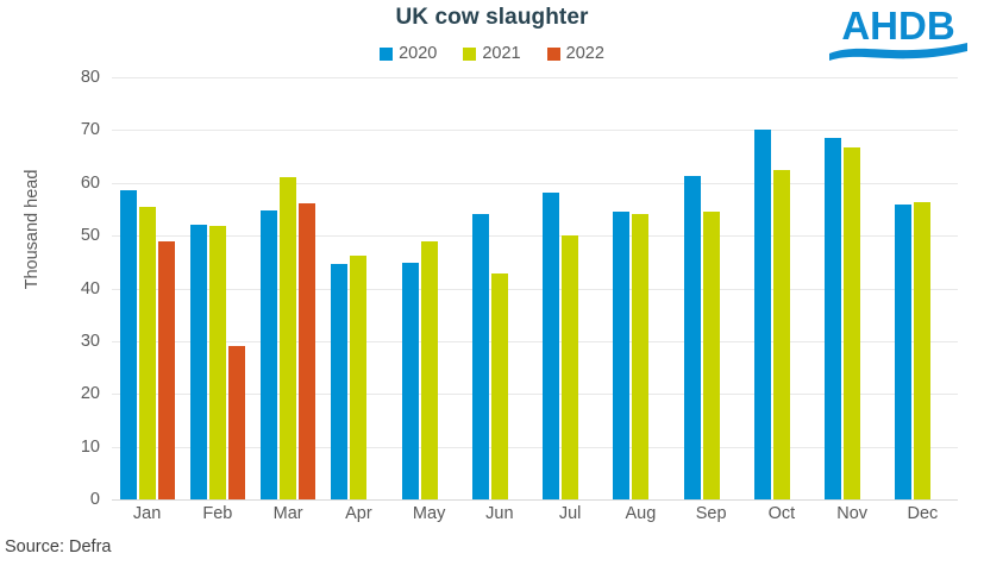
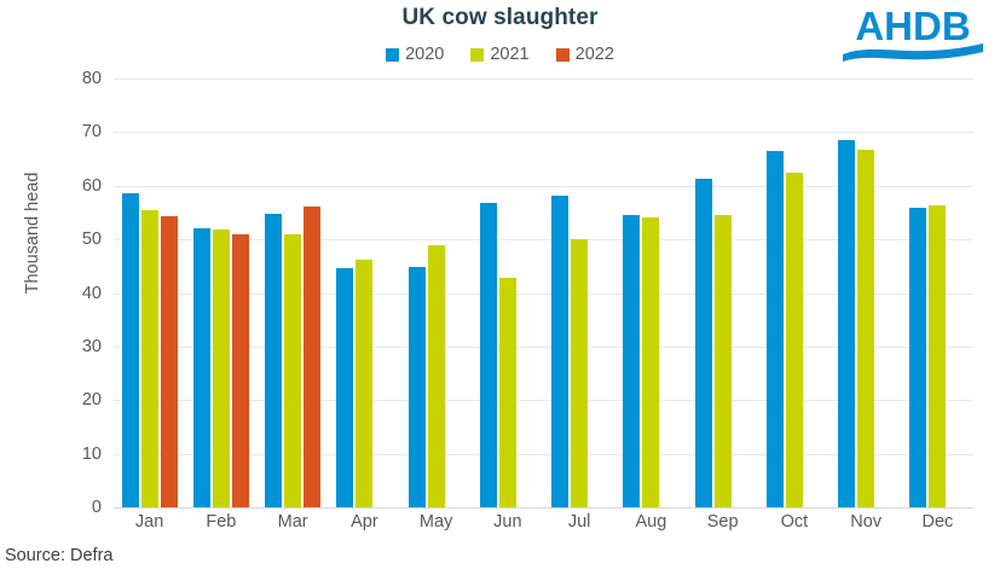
2022/Jan: 49 -> 54
2022/Feb: 29 -> 51
2021/Mar: 61 -> 51
2020/Jun: 54 -> 57
2020/Oct: 70 -> 66
